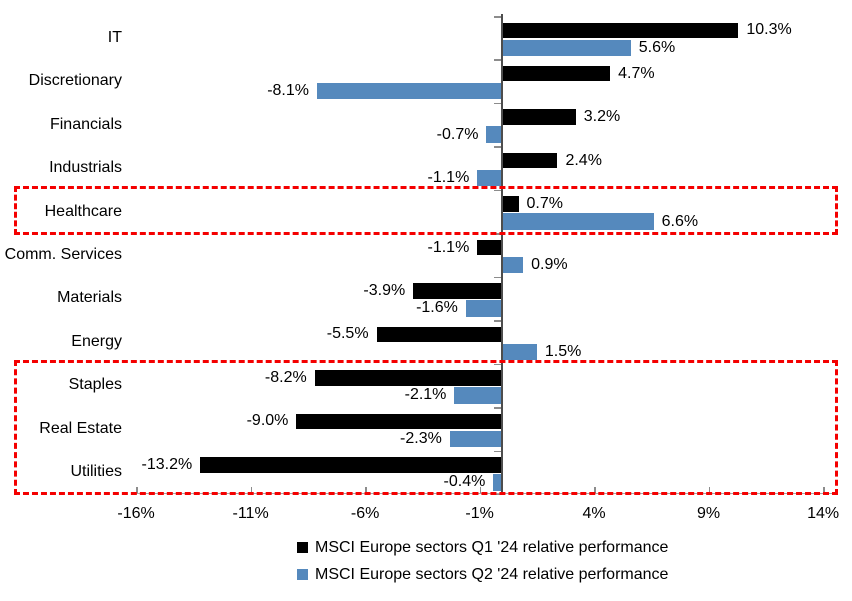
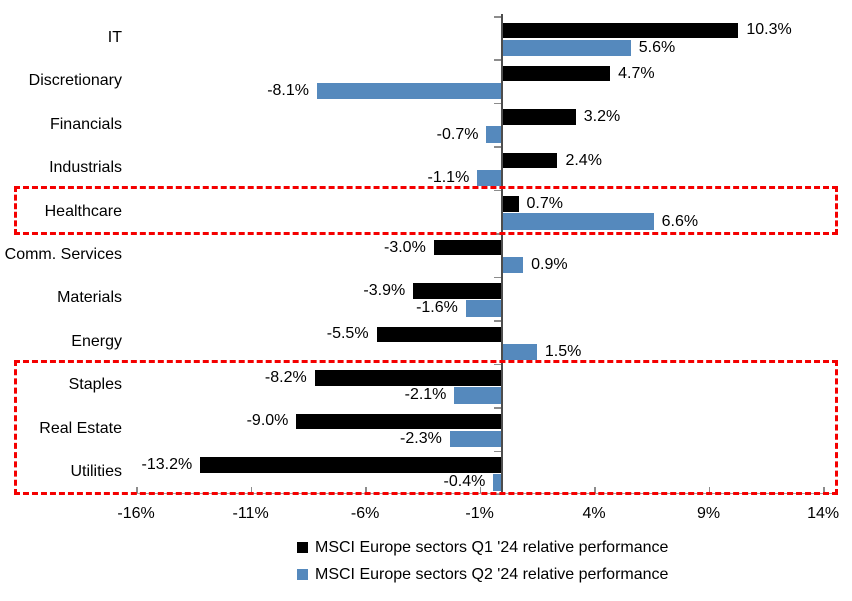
MSCI Europe sectors Q1 '24 relative performance/Comm. Services: -1.1% -> -3.0%
